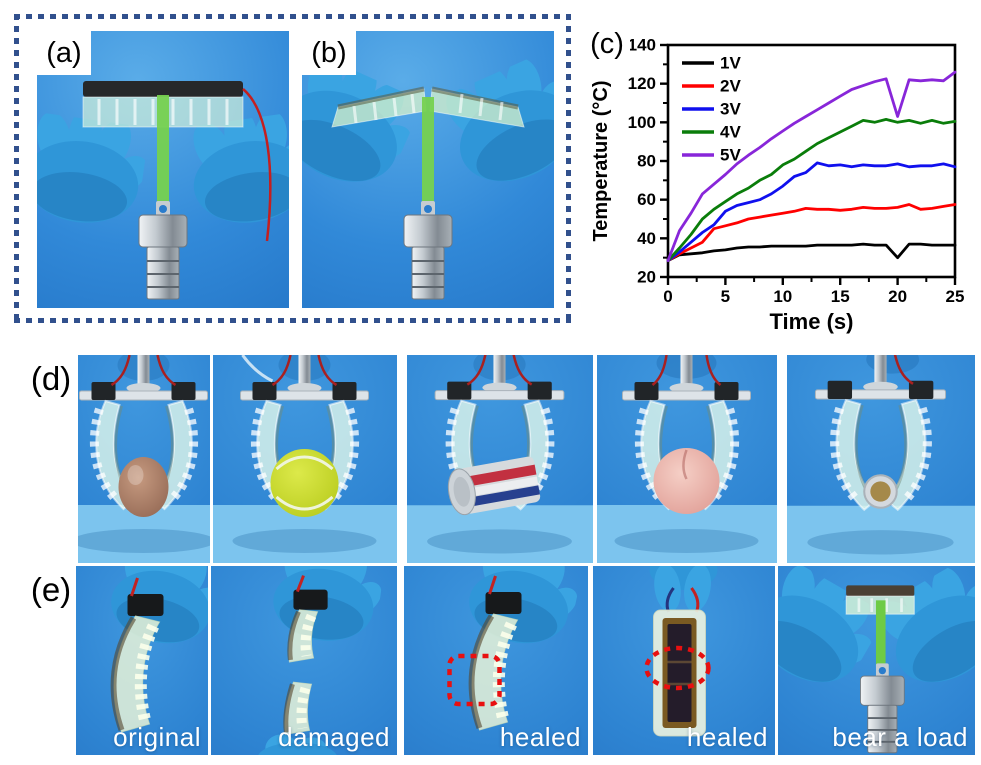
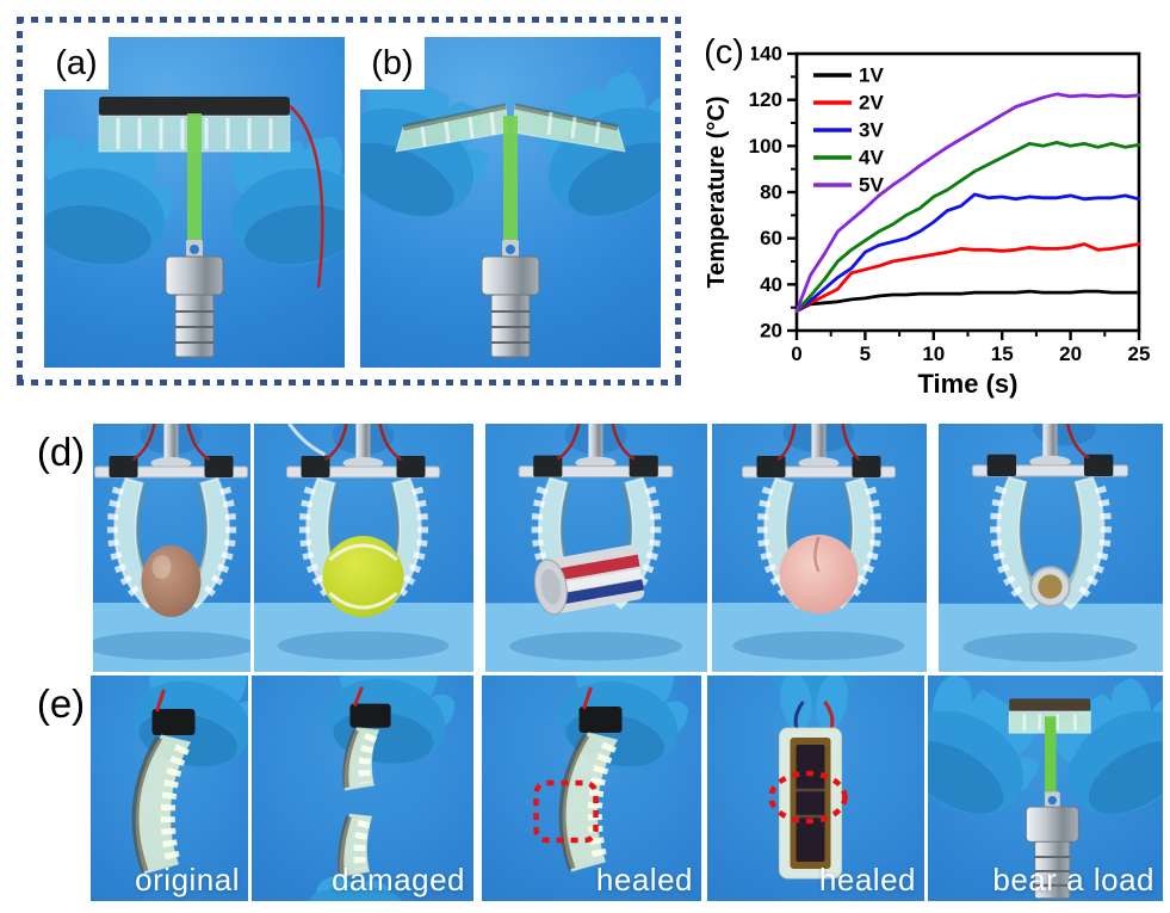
1V/20: 30 -> 36
5V/20: 103 -> 122
5V/25: 126 -> 122
